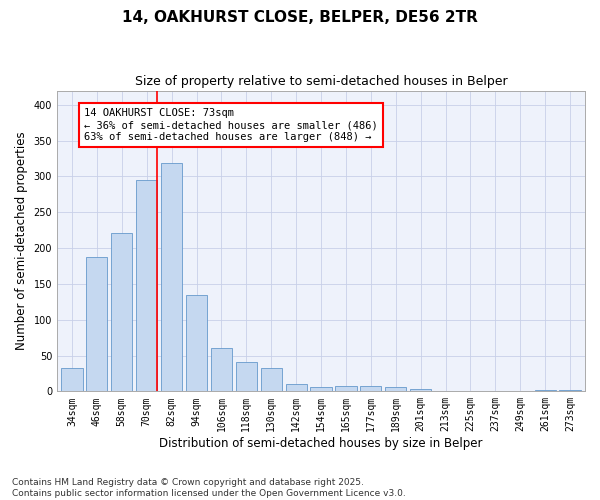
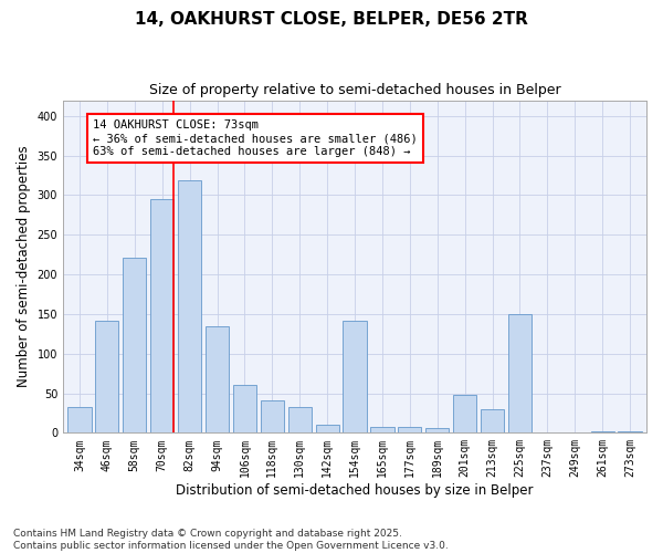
46sqm: 188 -> 142
154sqm: 6 -> 142
201sqm: 3 -> 48
213sqm: 1 -> 30
225sqm: 1 -> 150
